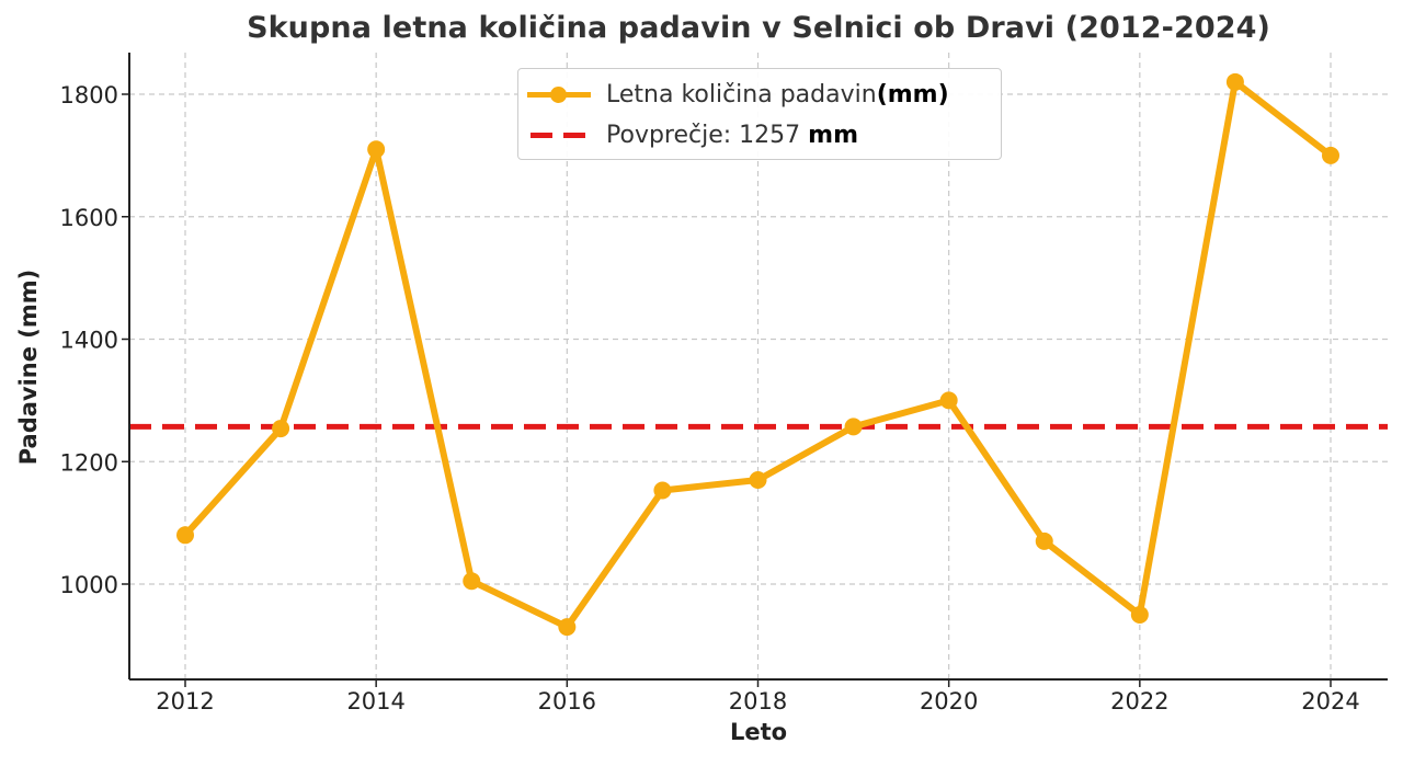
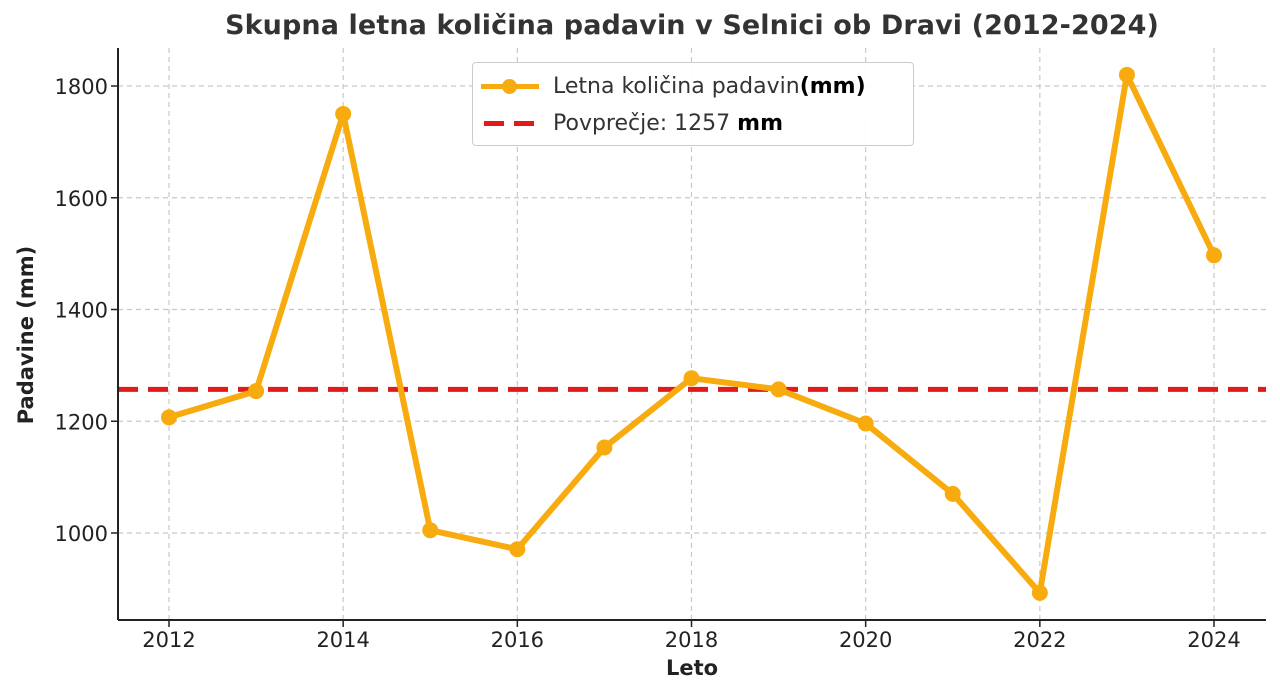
2012: 1080 -> 1210
2014: 1710 -> 1750
2016: 930 -> 970
2018: 1170 -> 1280
2020: 1300 -> 1200
2022: 950 -> 890
2024: 1700 -> 1500
